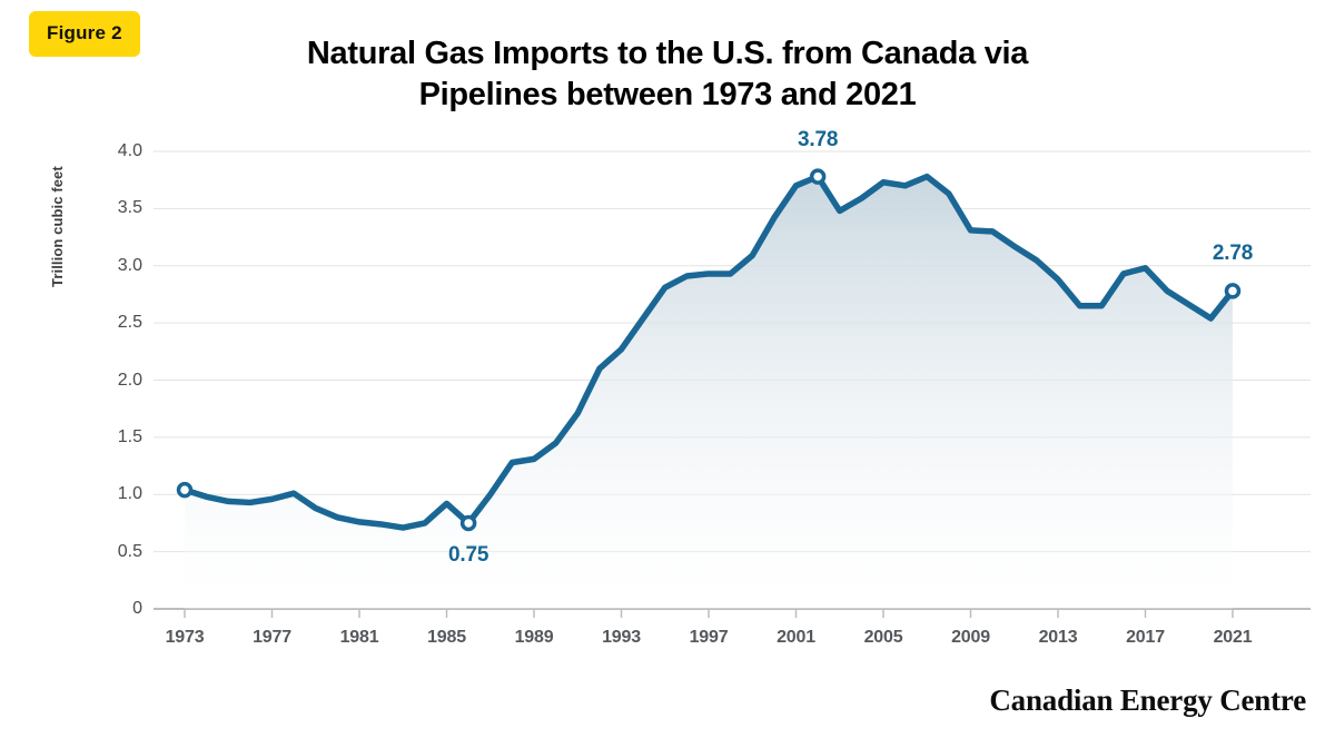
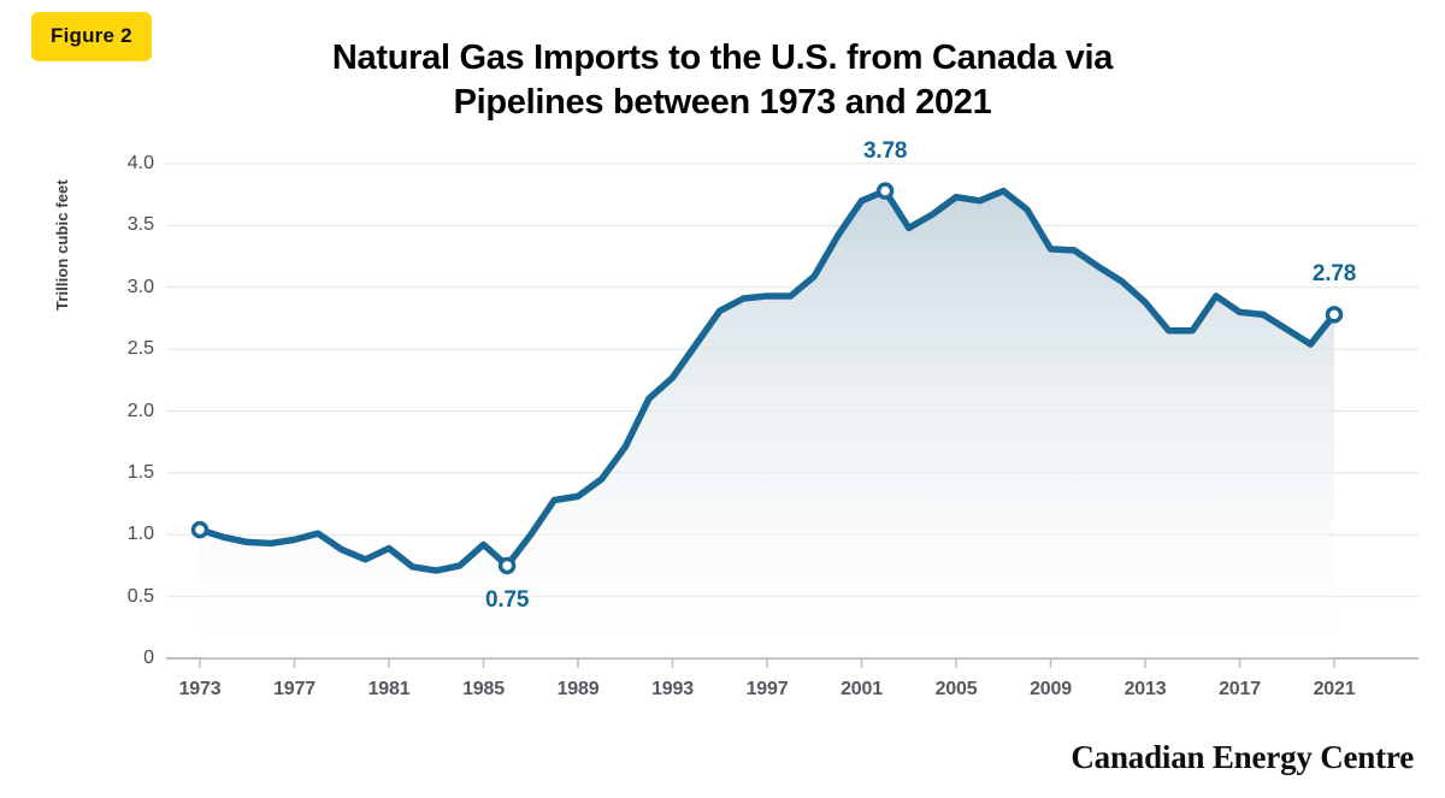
1981: 0.76 -> 0.89
2017: 2.98 -> 2.80
